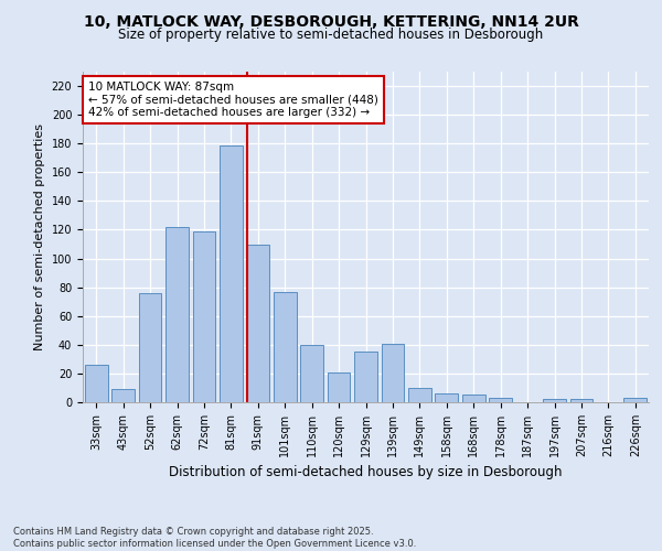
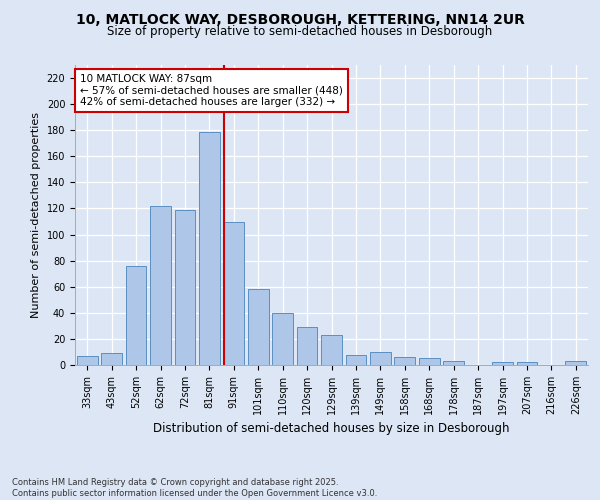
33sqm: 26 -> 7
101sqm: 77 -> 58
120sqm: 21 -> 29
129sqm: 35 -> 23
139sqm: 41 -> 8
